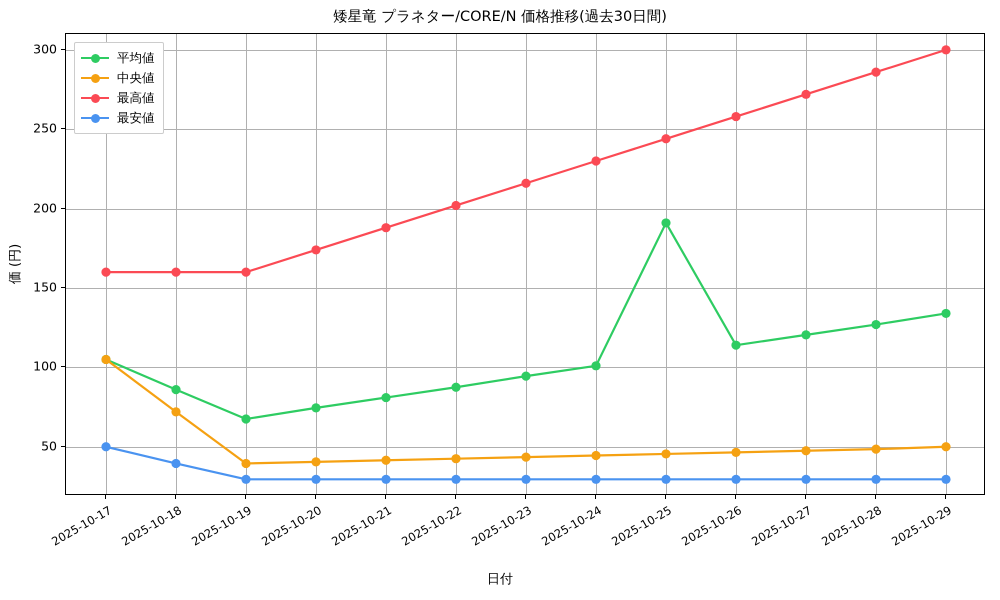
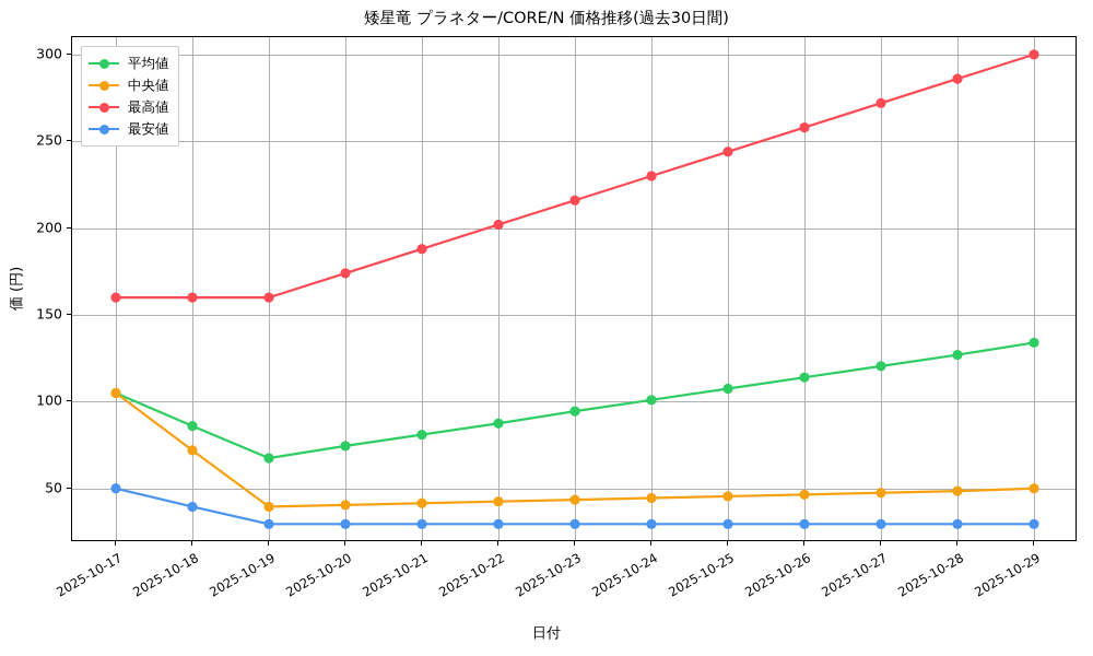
平均値/2025-10-25: 191 -> 108
